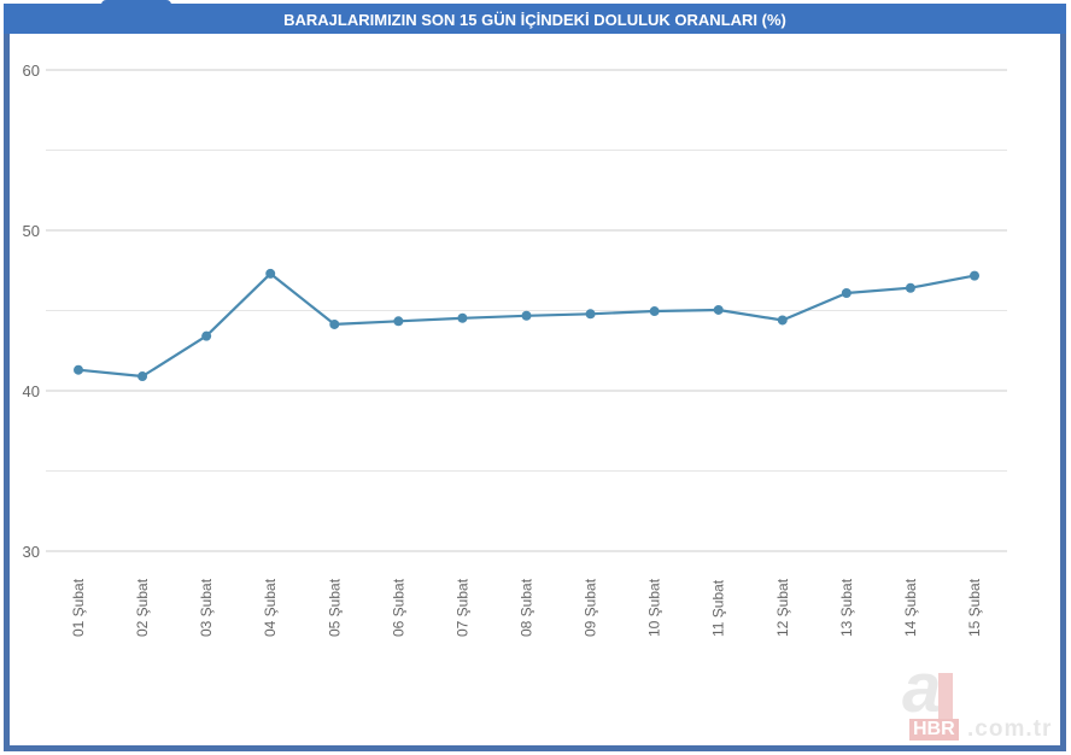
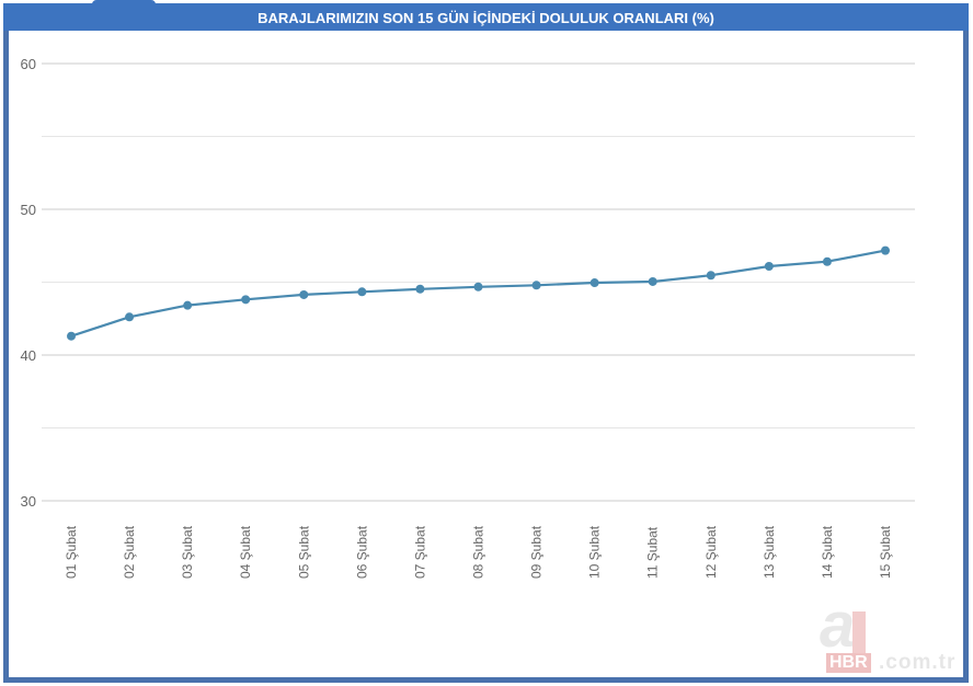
02 Şubat: 40.9 -> 42.6
04 Şubat: 47.3 -> 43.8
12 Şubat: 44.4 -> 45.5
